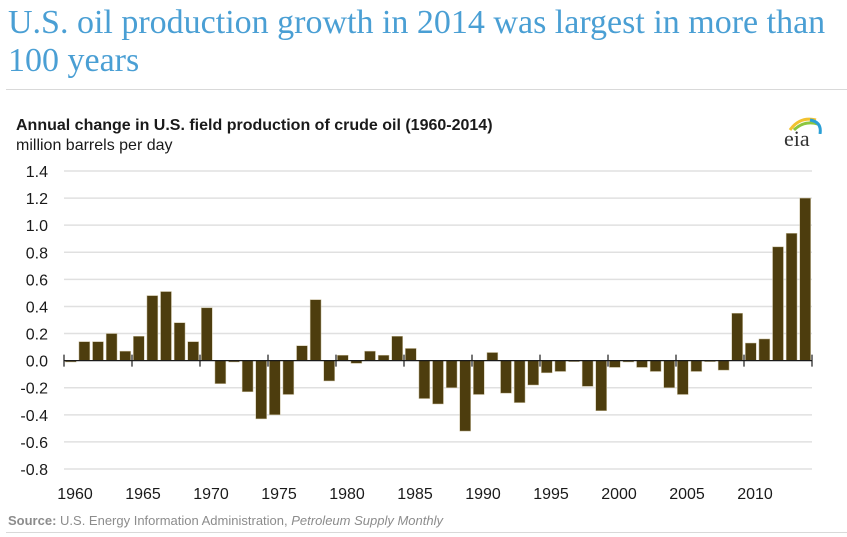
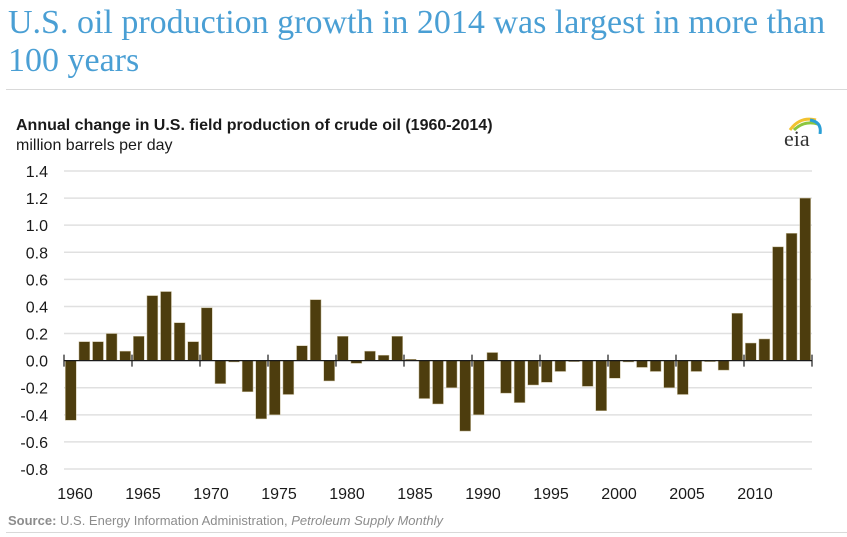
1960: -0.01 -> -0.44
1980: 0.04 -> 0.18
1985: 0.09 -> 0.01
1990: -0.25 -> -0.40
1995: -0.09 -> -0.16
2000: -0.05 -> -0.13
